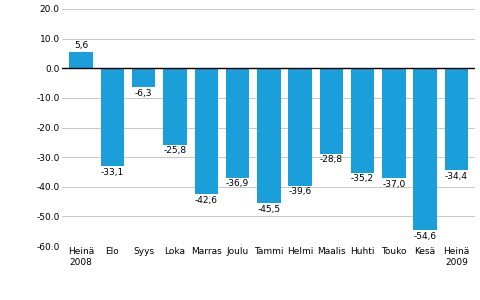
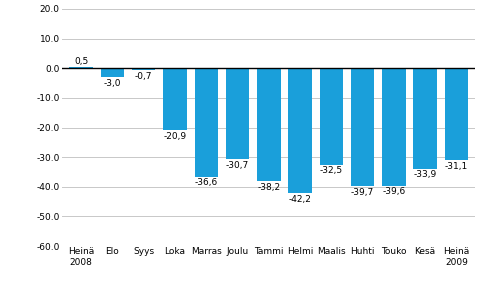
Heinä 2008: 5,6 -> 0,5
Elo: -33,1 -> -3,0
Syys: -6,3 -> -0,7
Loka: -25,8 -> -20,9
Marras: -42,6 -> -36,6
Joulu: -36,9 -> -30,7
Tammi: -45,5 -> -38,2
Helmi: -39,6 -> -42,2
Maalis: -28,8 -> -32,5
Huhti: -35,2 -> -39,7
Touko: -37,0 -> -39,6
Kesä: -54,6 -> -33,9
Heinä 2009: -34,4 -> -31,1
